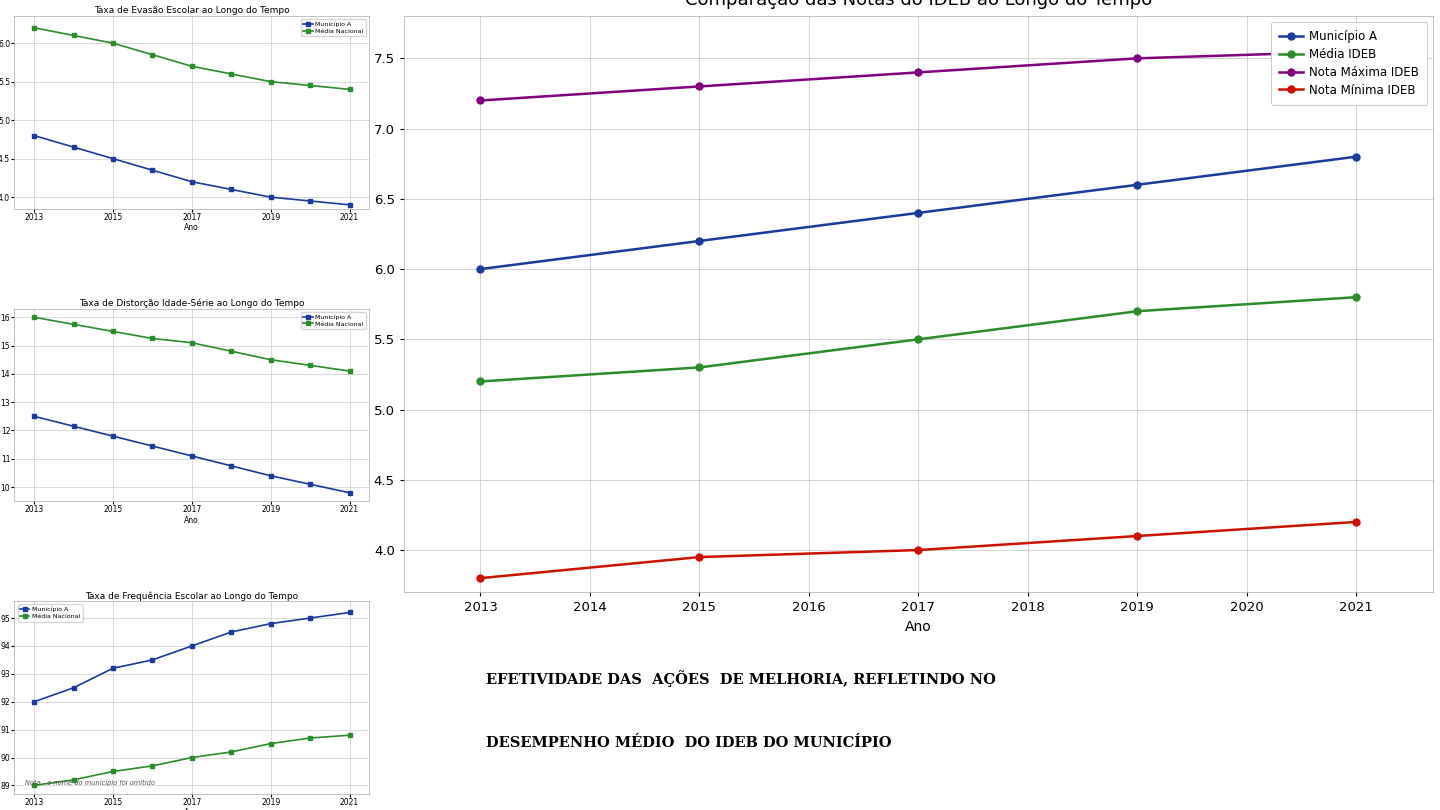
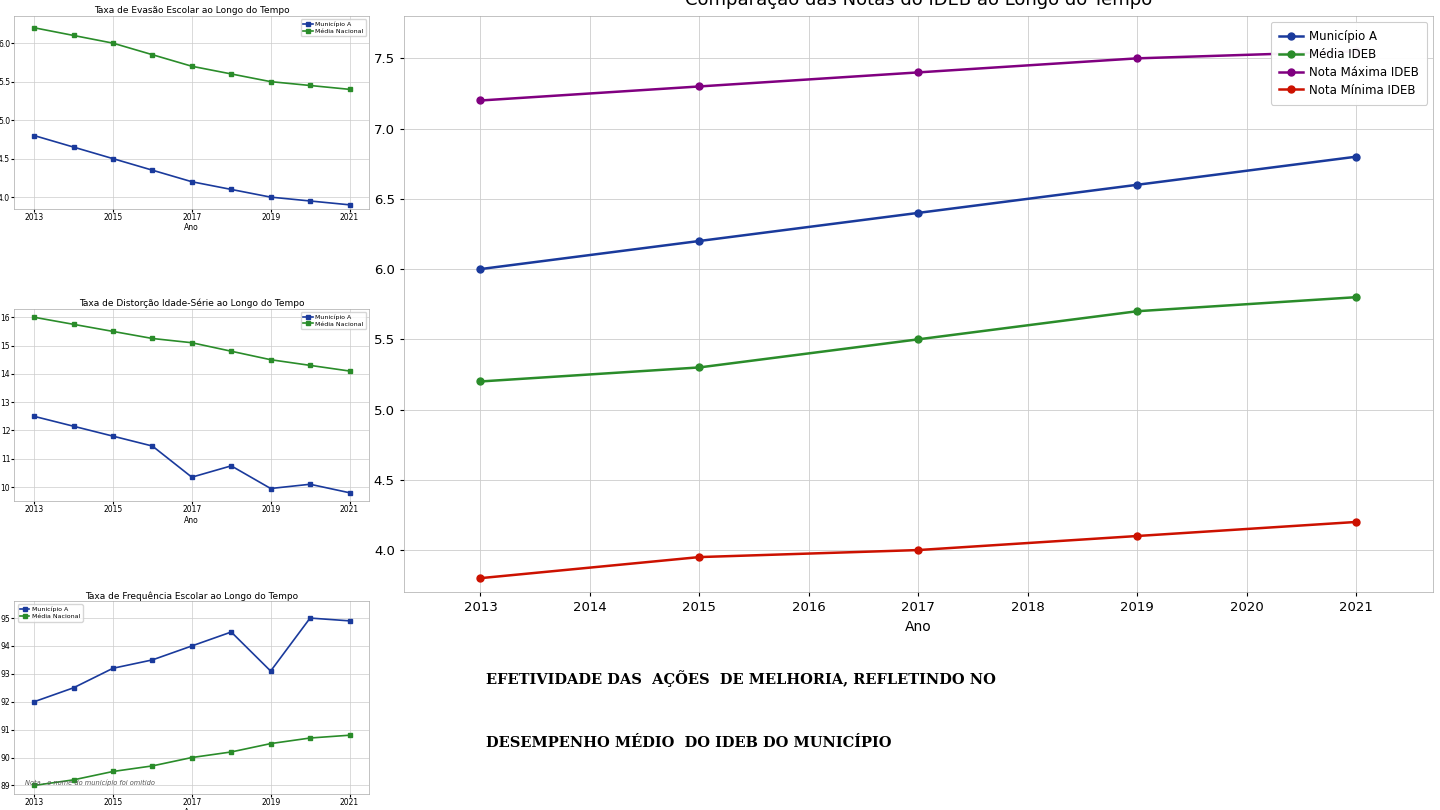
Taxa de Distorção Idade-Série ao Longo do Tempo/Município A/2017: 11.10 -> 10.35
Taxa de Distorção Idade-Série ao Longo do Tempo/Município A/2019: 10.40 -> 9.95
Taxa de Frequência Escolar ao Longo do Tempo/Município A/2019: 94.8 -> 93.1
Taxa de Frequência Escolar ao Longo do Tempo/Município A/2021: 95.2 -> 94.9
